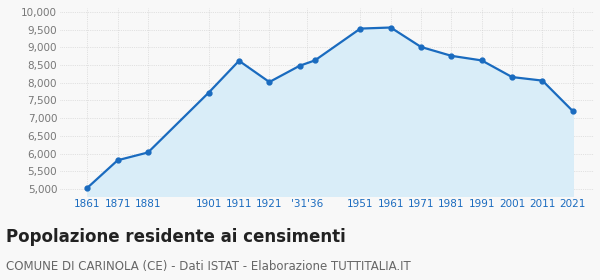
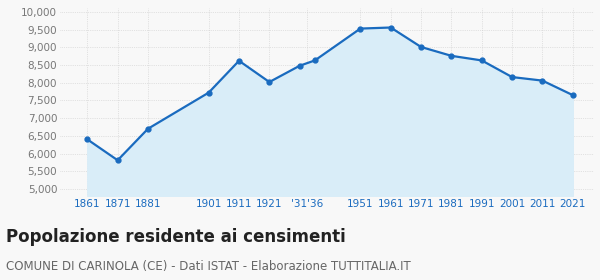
1861: 5,030 -> 6,400
1881: 6,030 -> 6,700
2021: 7,200 -> 7,650
